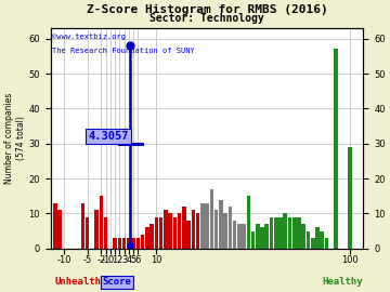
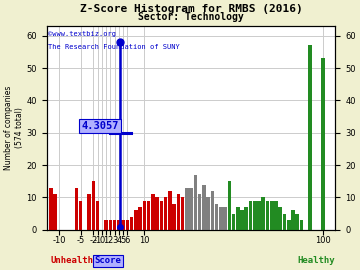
100: 29 -> 53
